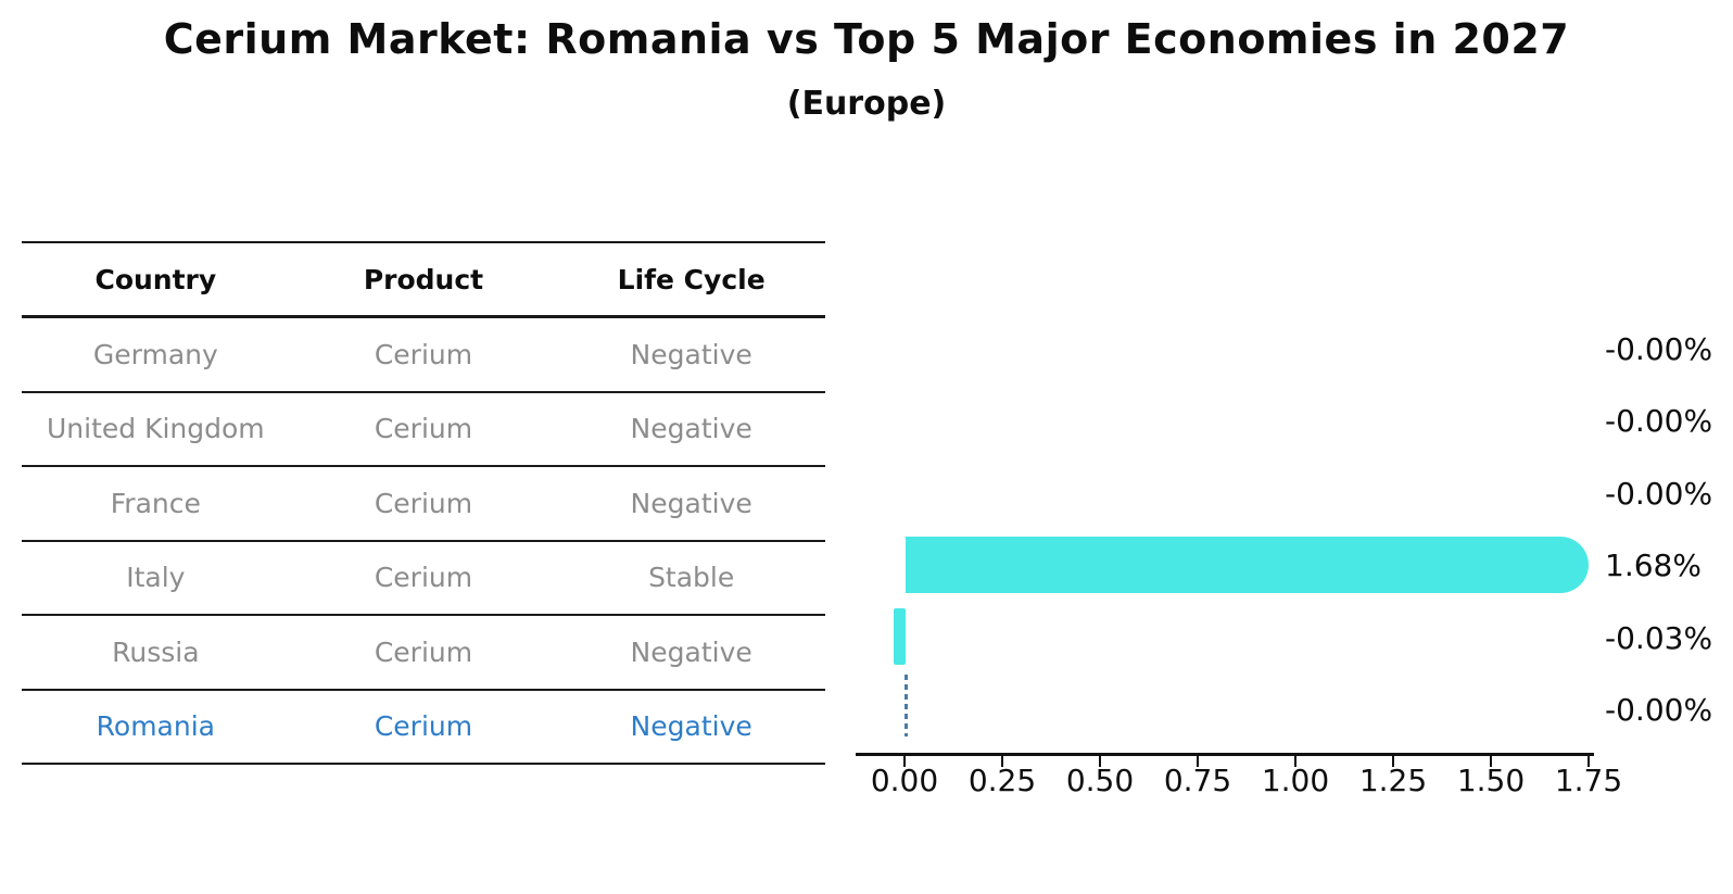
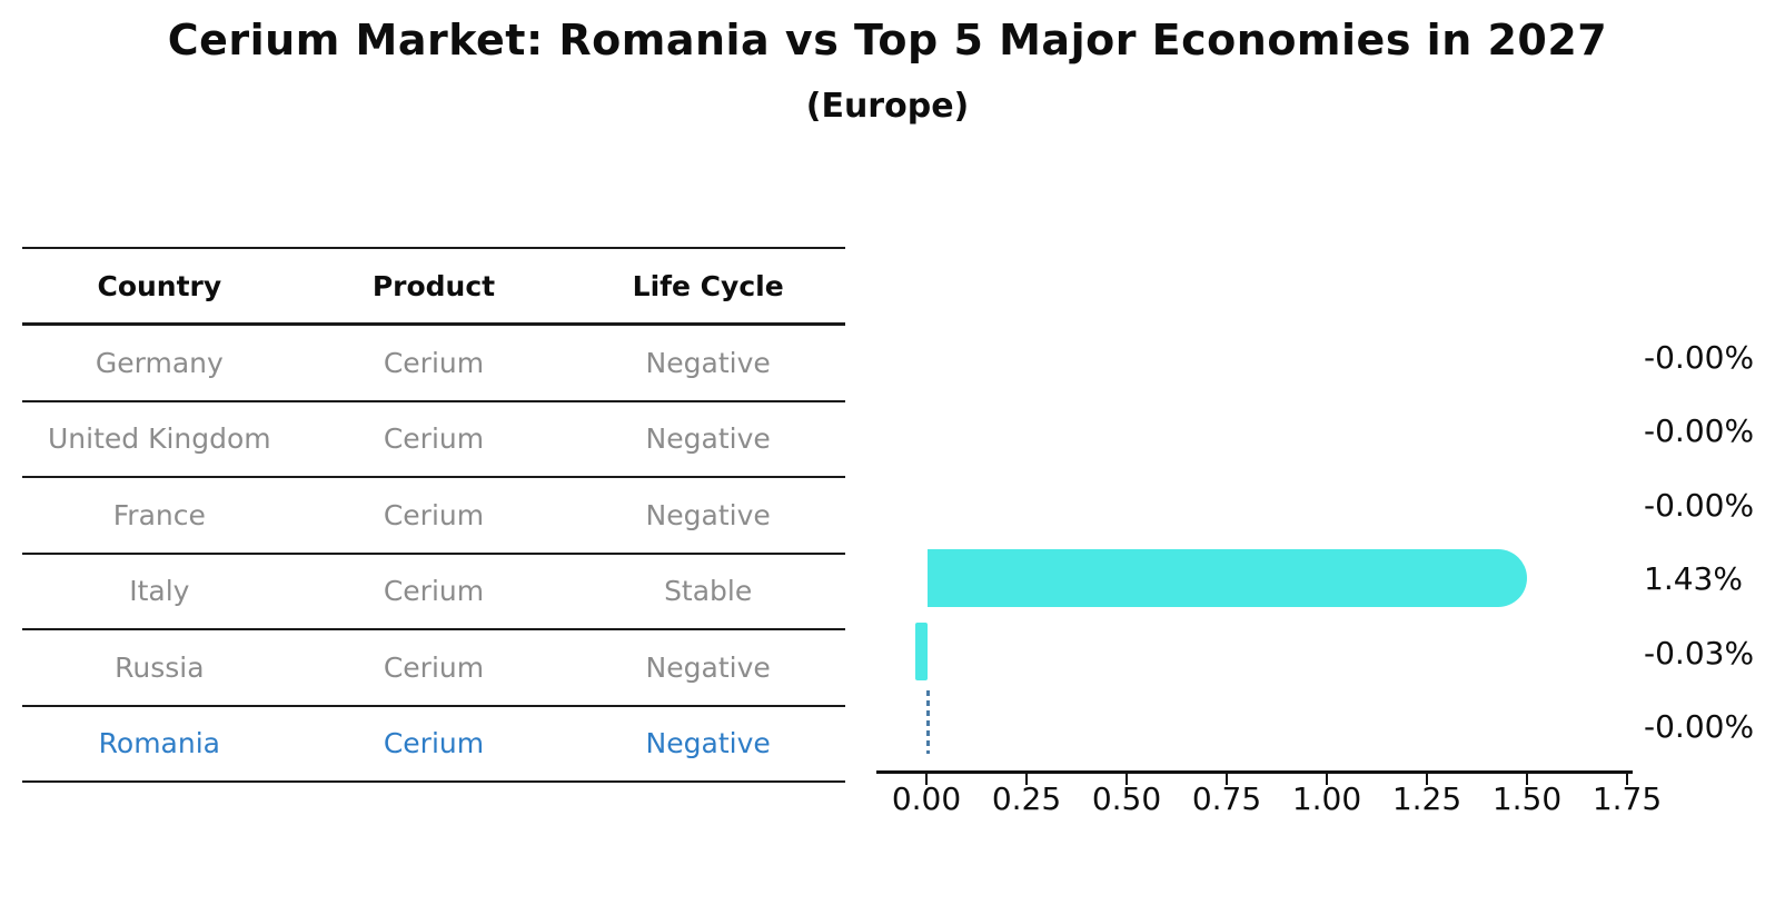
Italy: 1.68% -> 1.43%
